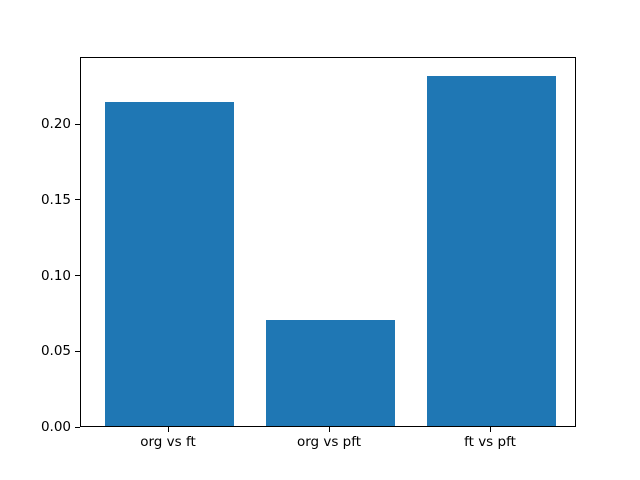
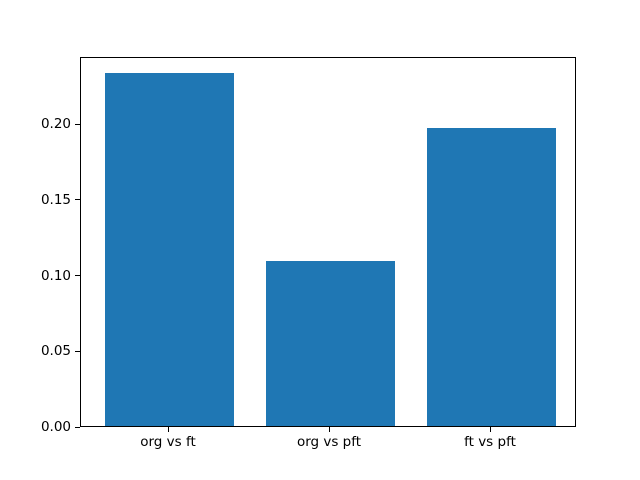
org vs ft: 0.214 -> 0.233
org vs pft: 0.070 -> 0.109
ft vs pft: 0.231 -> 0.197
